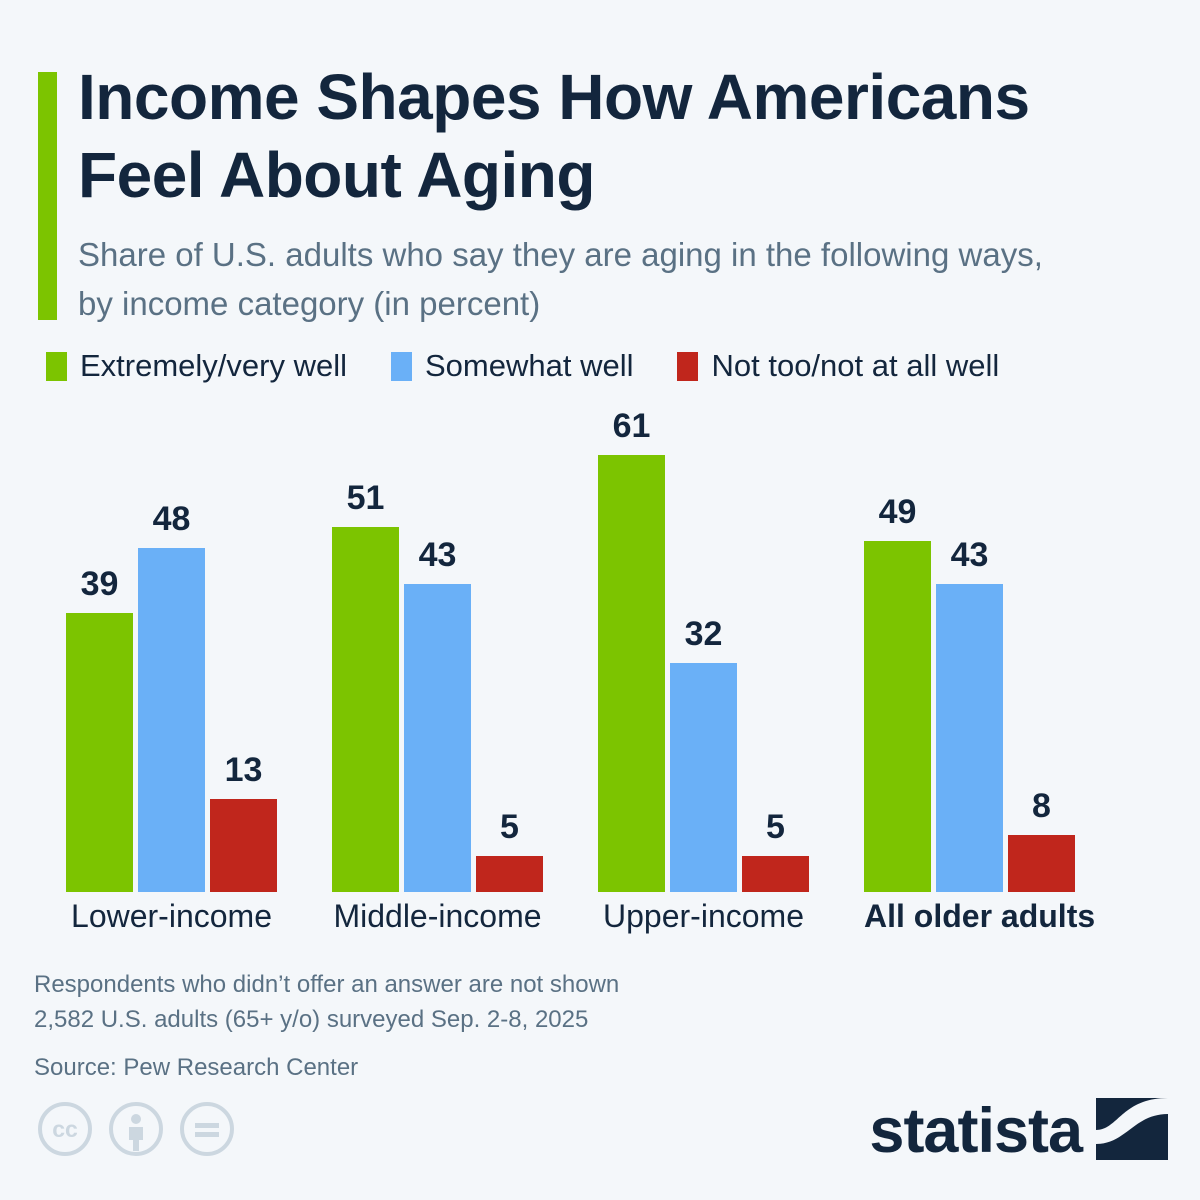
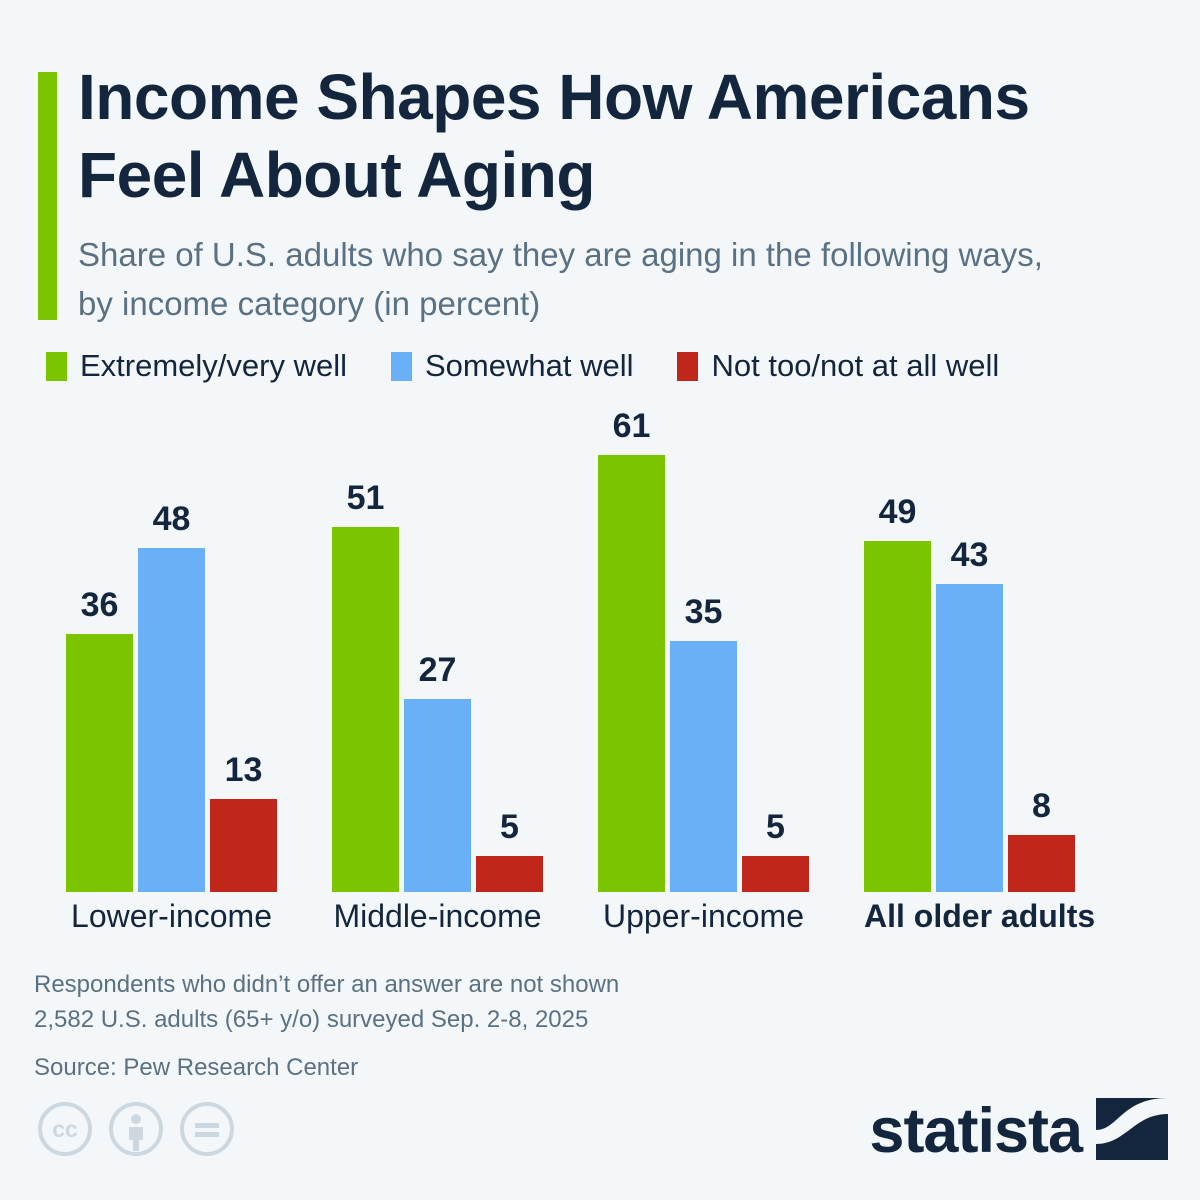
Extremely/very well/Lower-income: 39 -> 36
Somewhat well/Middle-income: 43 -> 27
Somewhat well/Upper-income: 32 -> 35
